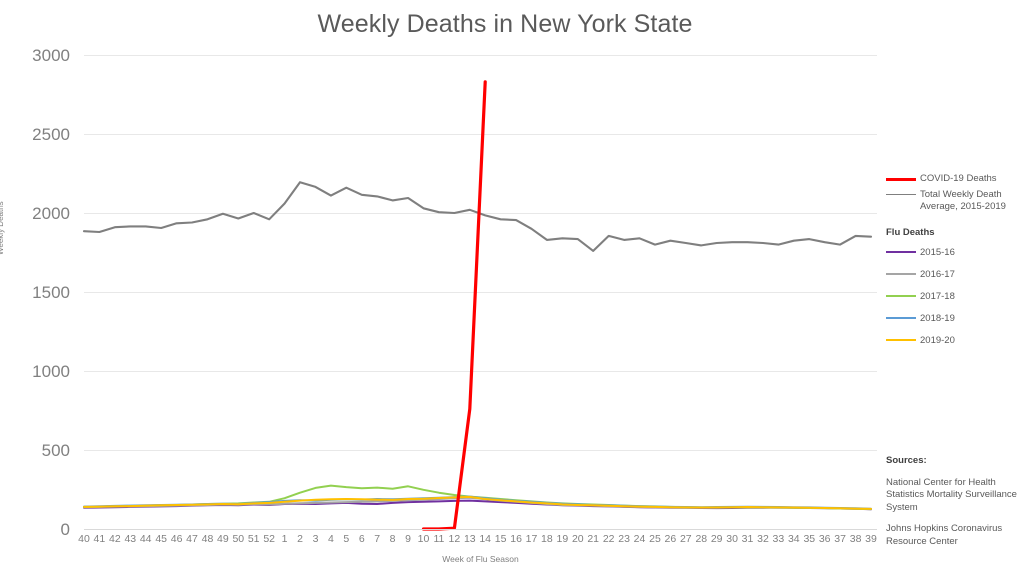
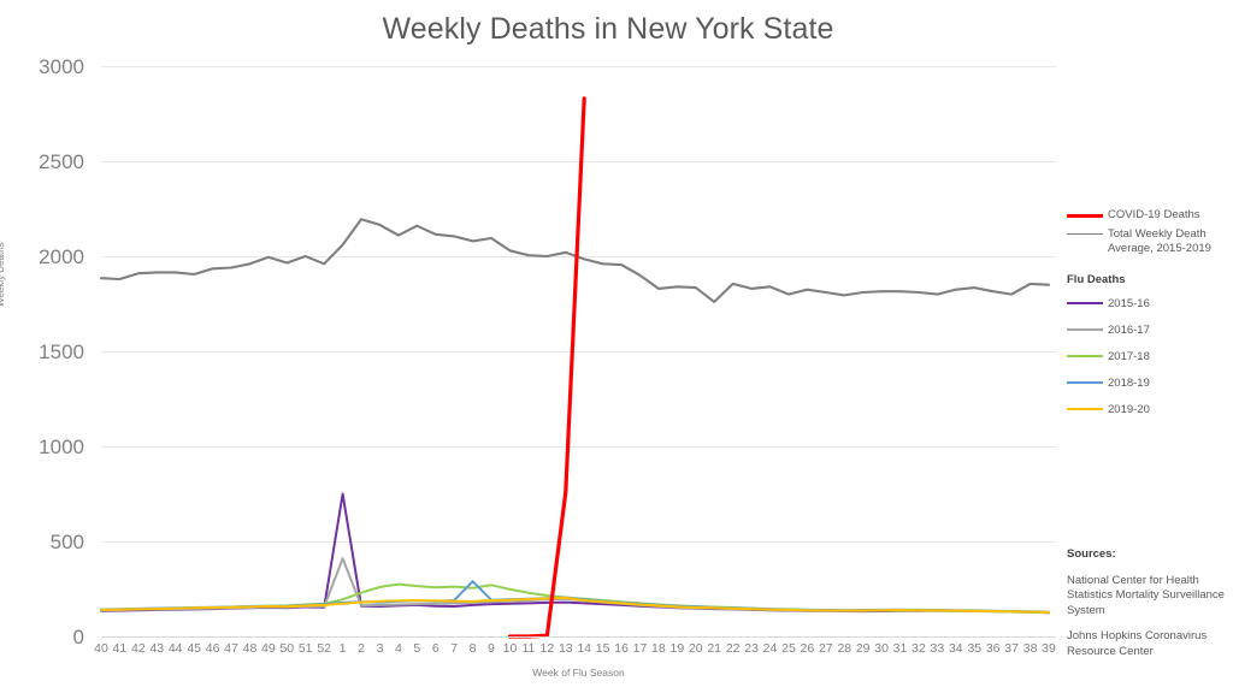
2015-16/1: 160 -> 750
2016-17/1: 160 -> 410
2018-19/8: 190 -> 290
